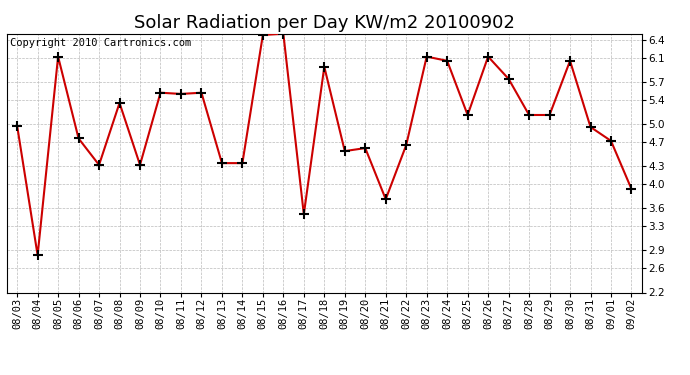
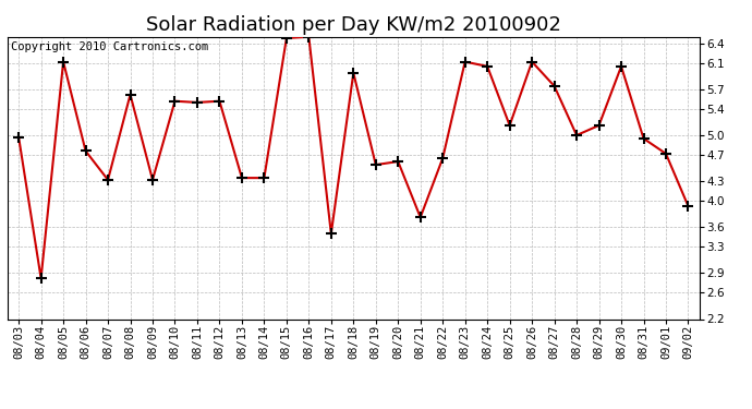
08/08: 5.35 -> 5.62
08/28: 5.15 -> 5.00
